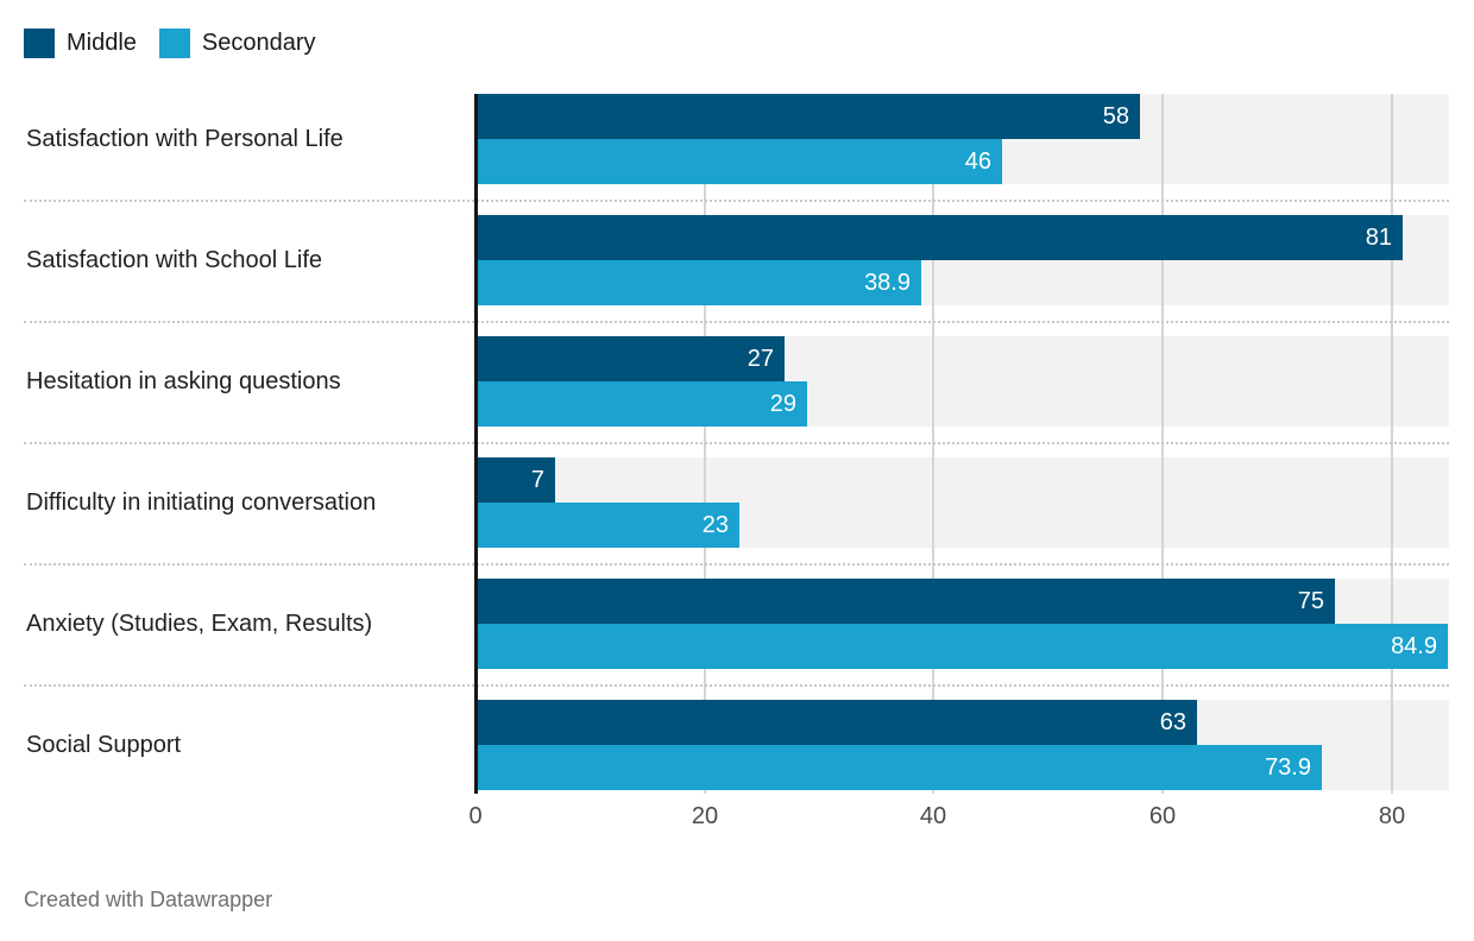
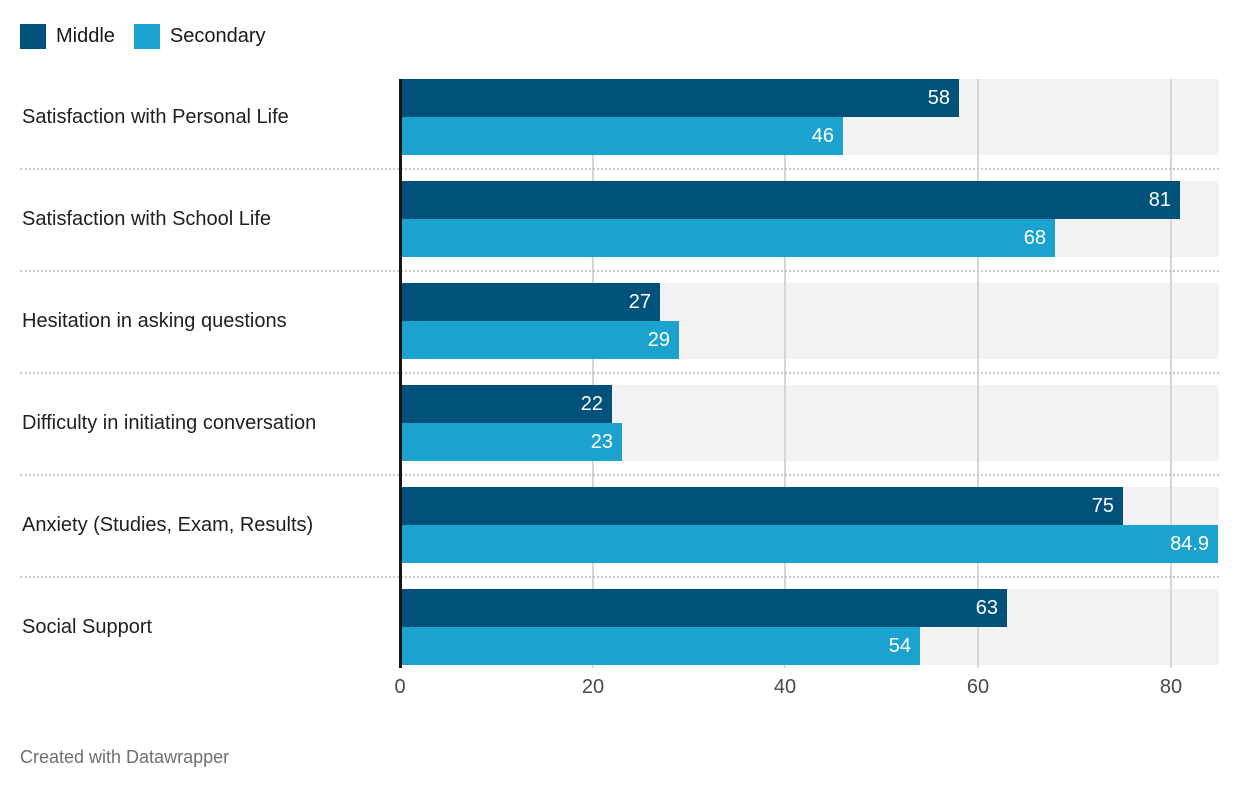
Secondary/Satisfaction with School Life: 38.9 -> 68
Middle/Difficulty in initiating conversation: 7 -> 22
Secondary/Social Support: 73.9 -> 54
